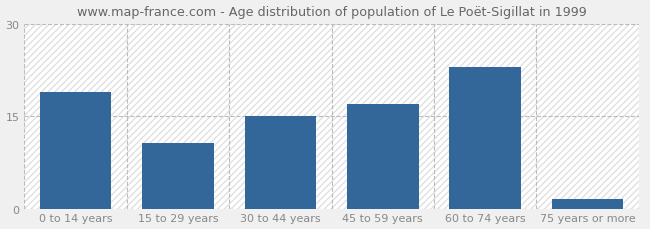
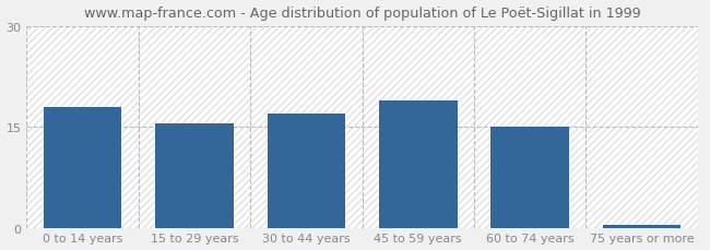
0 to 14 years: 19.0 -> 18.0
15 to 29 years: 10.6 -> 15.5
30 to 44 years: 15.0 -> 17.0
45 to 59 years: 17.0 -> 19.0
60 to 74 years: 23.0 -> 15.0
75 years or more: 1.6 -> 0.4
